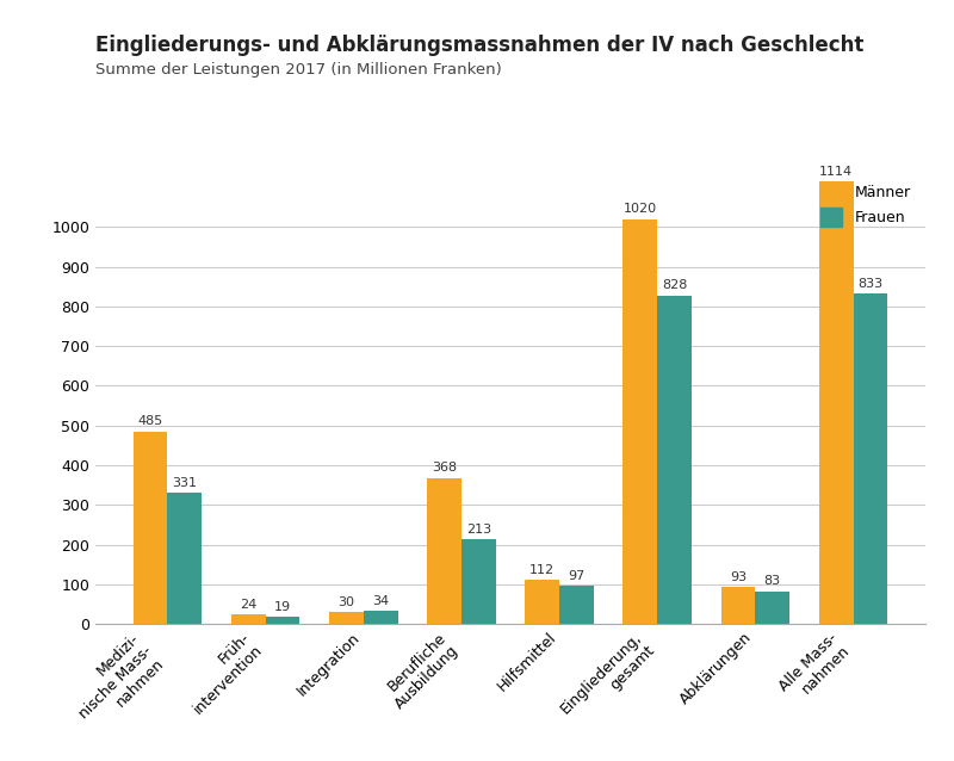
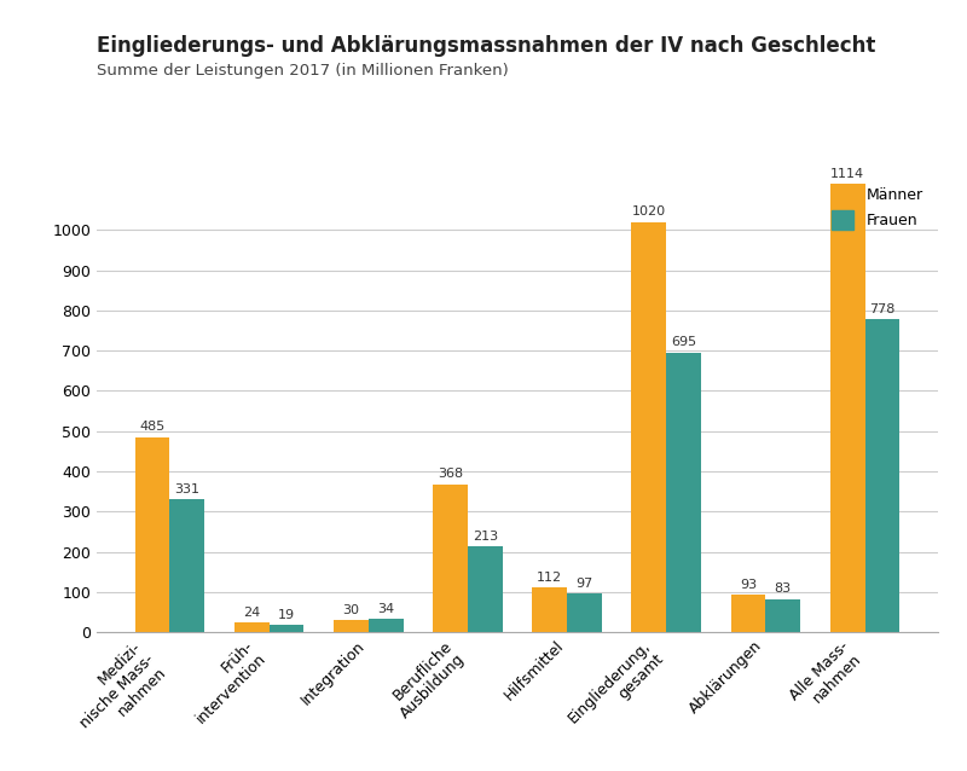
Frauen/Eingliederung, gesamt: 828 -> 695
Frauen/Alle Mass- nahmen: 833 -> 778
